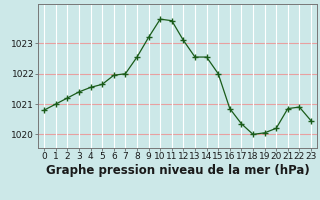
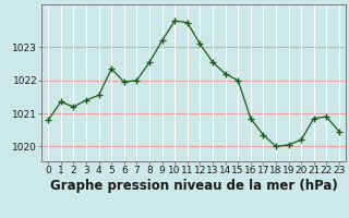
1: 1021.00 -> 1021.35
5: 1021.65 -> 1022.35
14: 1022.55 -> 1022.20
